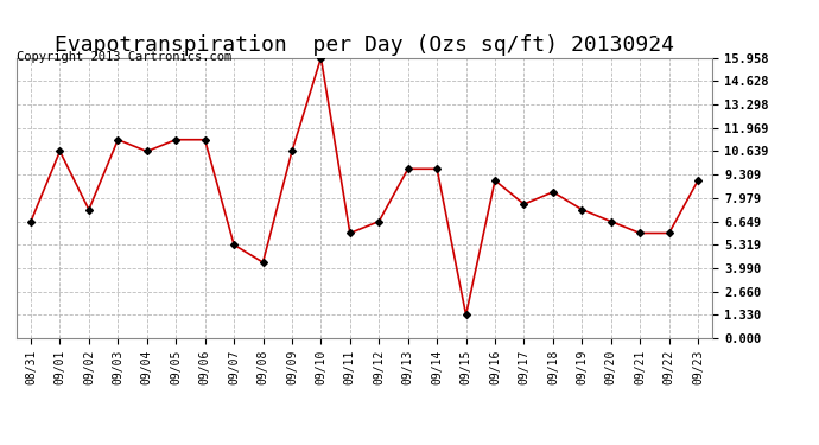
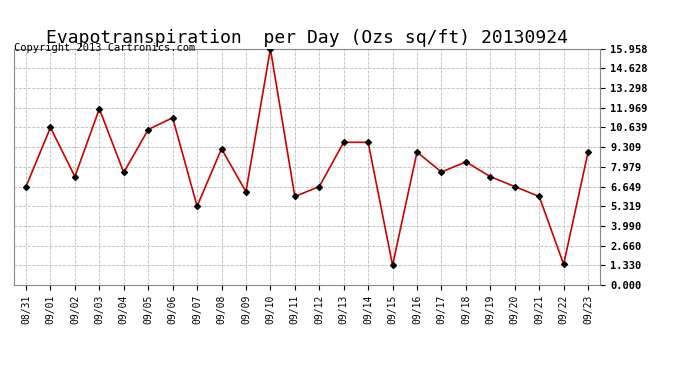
09/03: 11.3 -> 11.9
09/04: 10.6 -> 7.6
09/05: 11.3 -> 10.5
09/08: 4.3 -> 9.2
09/09: 10.6 -> 6.3
09/22: 6.0 -> 1.4
